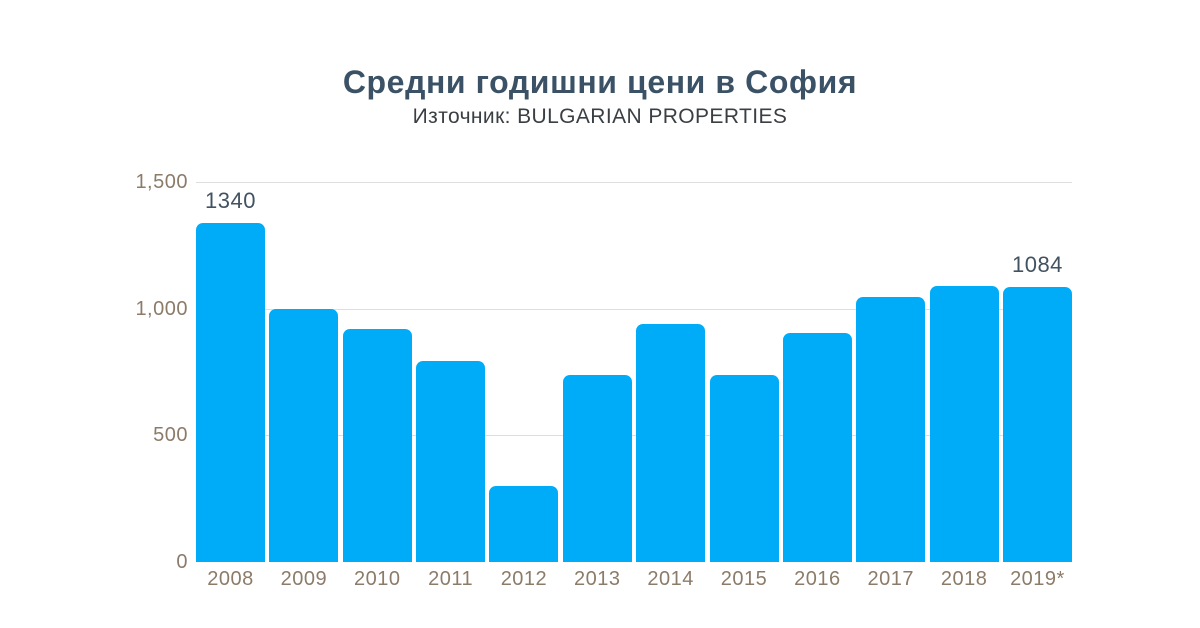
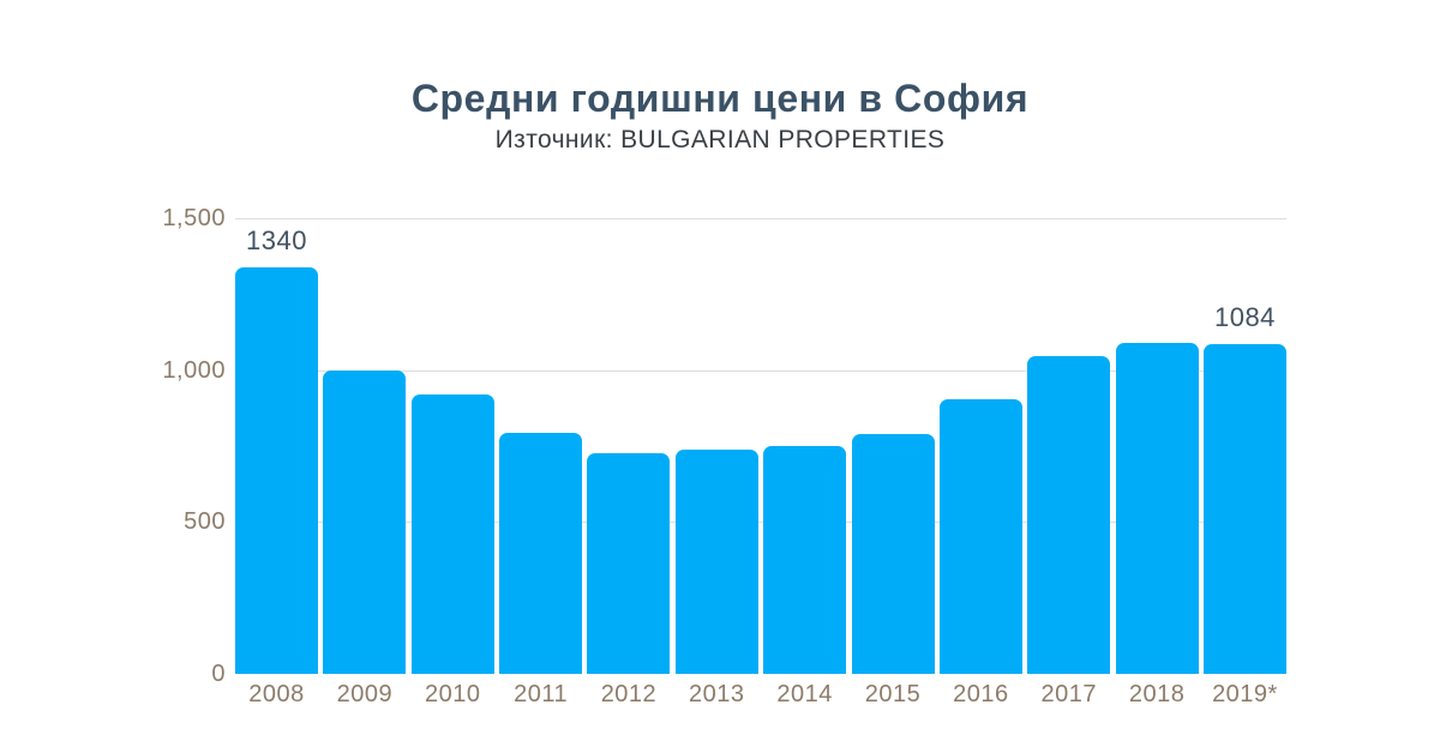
2012: 300 -> 720
2014: 940 -> 750
2015: 740 -> 790
